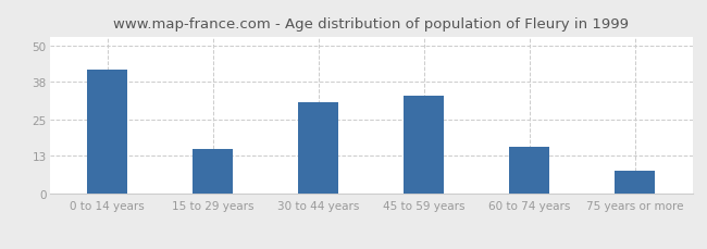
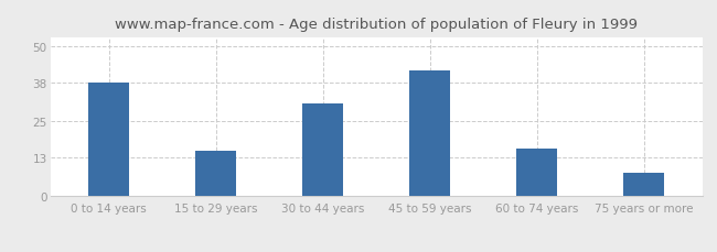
0 to 14 years: 42 -> 38
45 to 59 years: 33 -> 42
